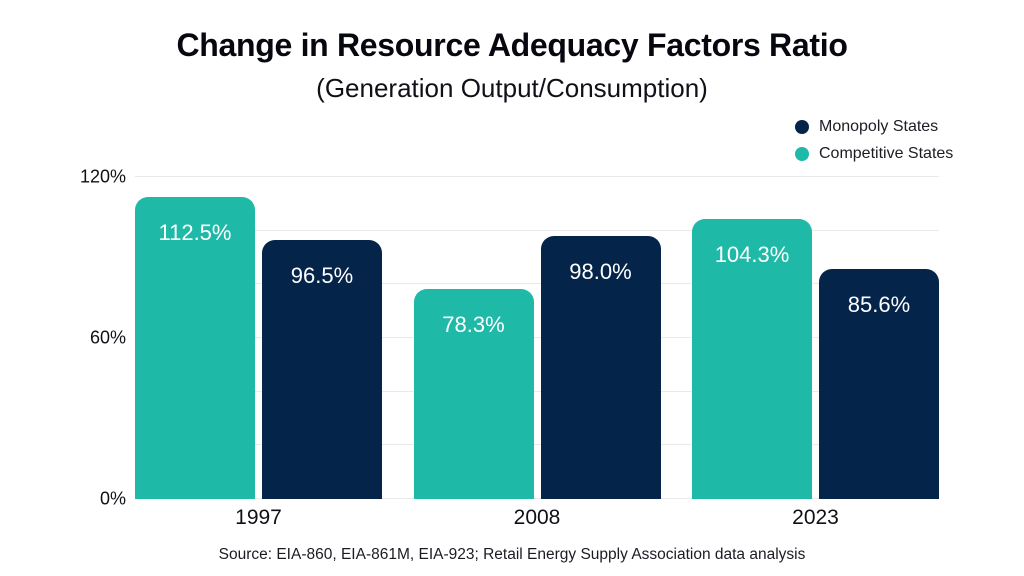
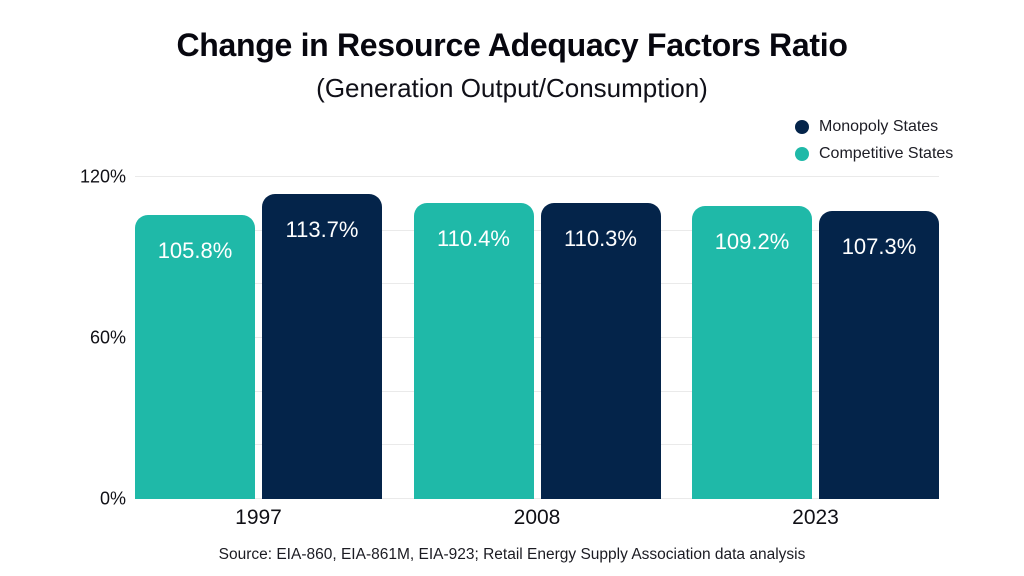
Competitive States/1997: 112.5% -> 105.8%
Monopoly States/1997: 96.5% -> 113.7%
Competitive States/2008: 78.3% -> 110.4%
Monopoly States/2008: 98.0% -> 110.3%
Competitive States/2023: 104.3% -> 109.2%
Monopoly States/2023: 85.6% -> 107.3%
